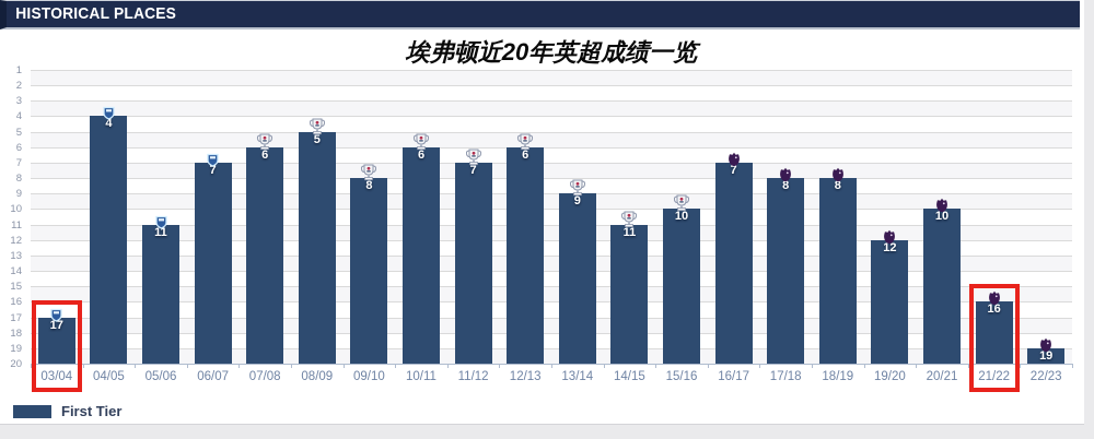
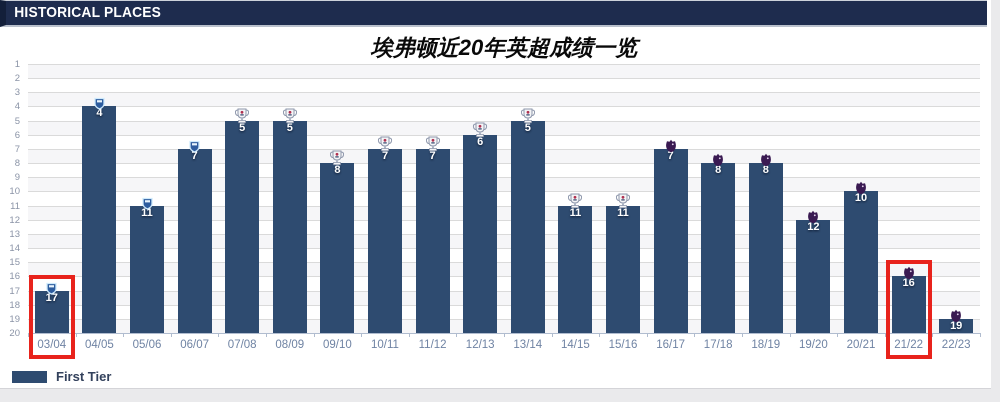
07/08: 6 -> 5
10/11: 6 -> 7
13/14: 9 -> 5
15/16: 10 -> 11
